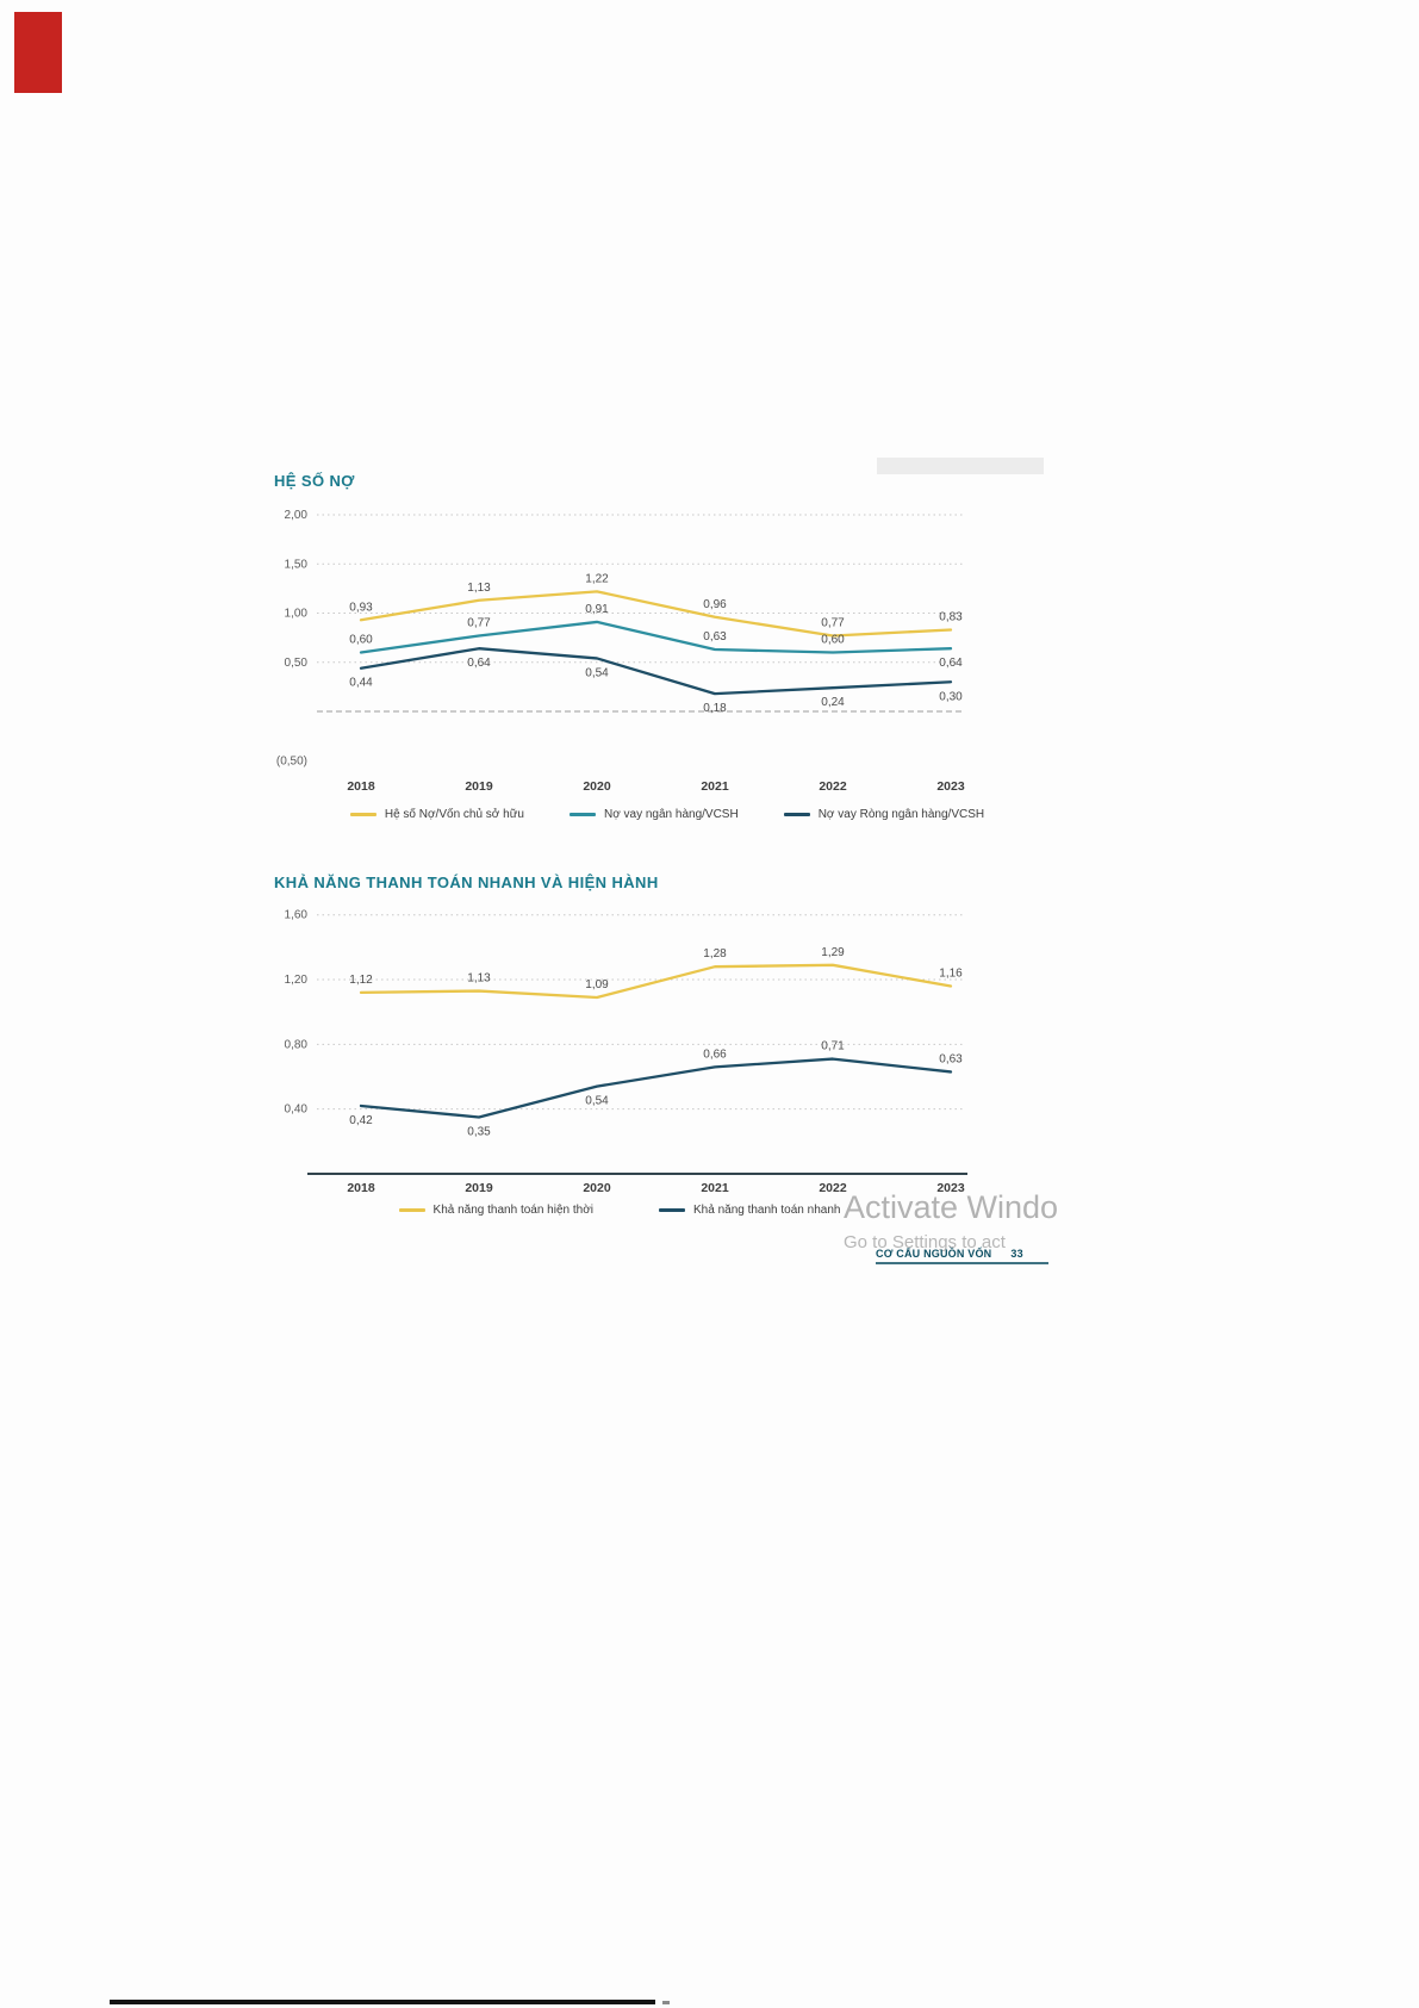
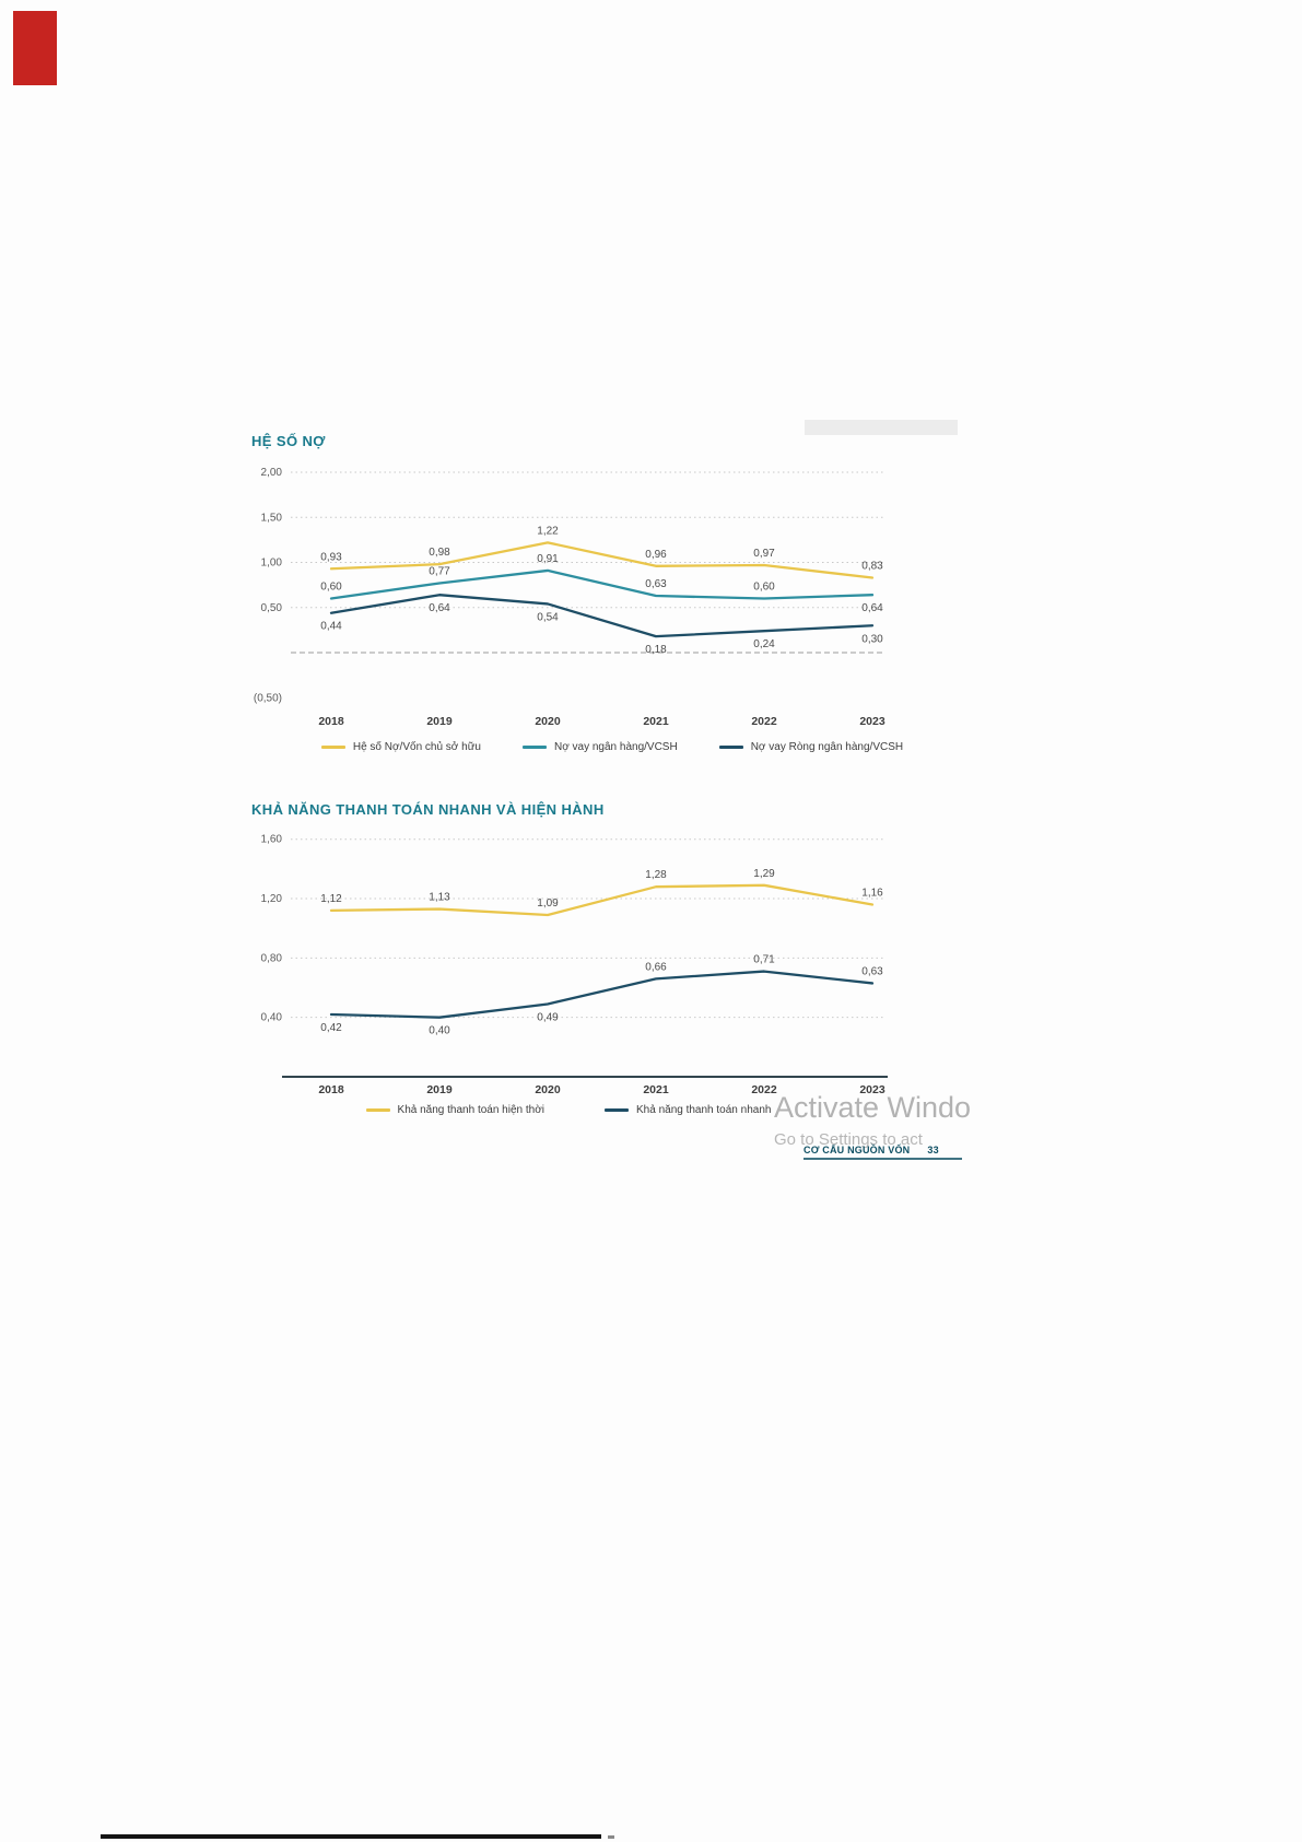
HỆ SỐ NỢ/Hệ số Nợ/Vốn chủ sở hữu/2019: 1,13 -> 0,98
HỆ SỐ NỢ/Hệ số Nợ/Vốn chủ sở hữu/2022: 0,77 -> 0,97
KHẢ NĂNG THANH TOÁN NHANH VÀ HIỆN HÀNH/Khả năng thanh toán nhanh/2019: 0,35 -> 0,40
KHẢ NĂNG THANH TOÁN NHANH VÀ HIỆN HÀNH/Khả năng thanh toán nhanh/2020: 0,54 -> 0,49
